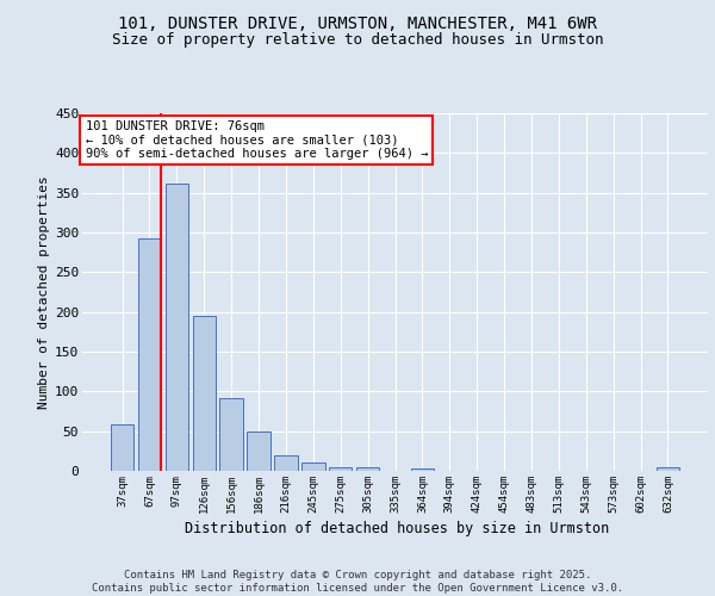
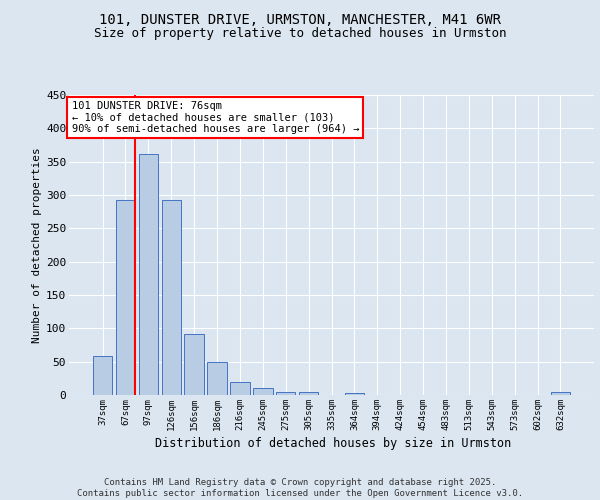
126sqm: 195 -> 292
